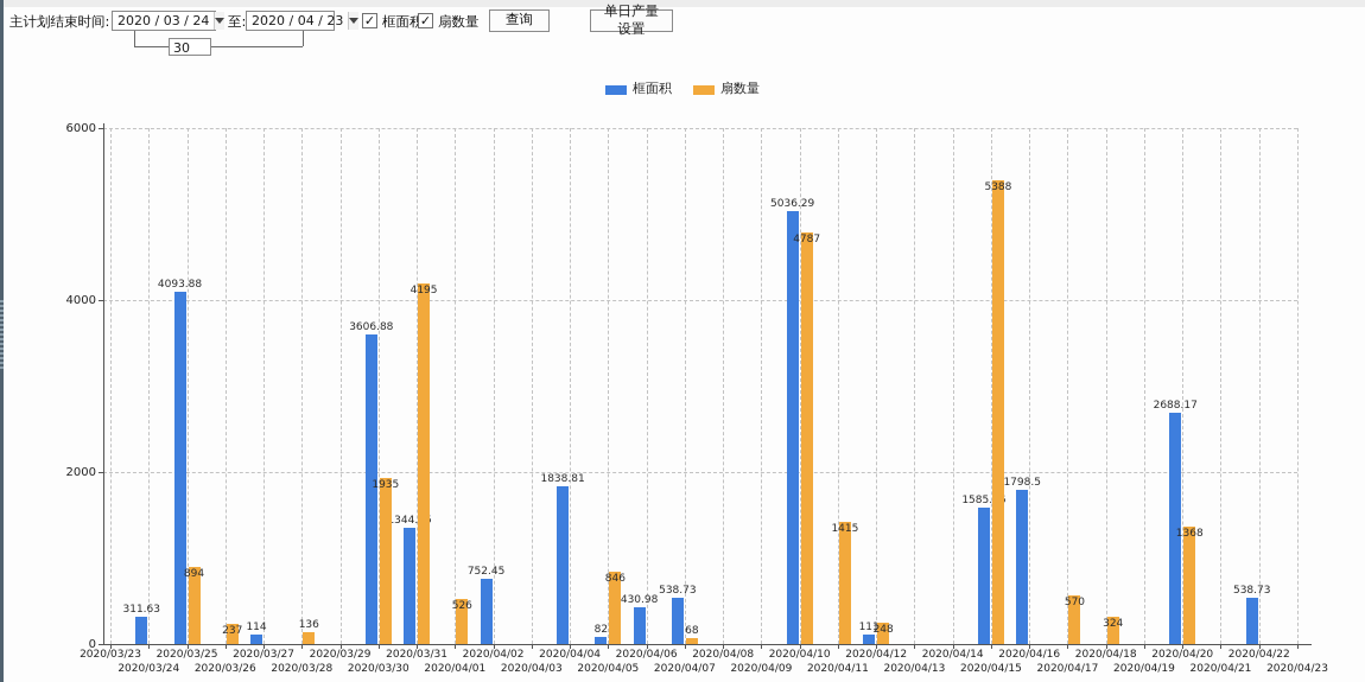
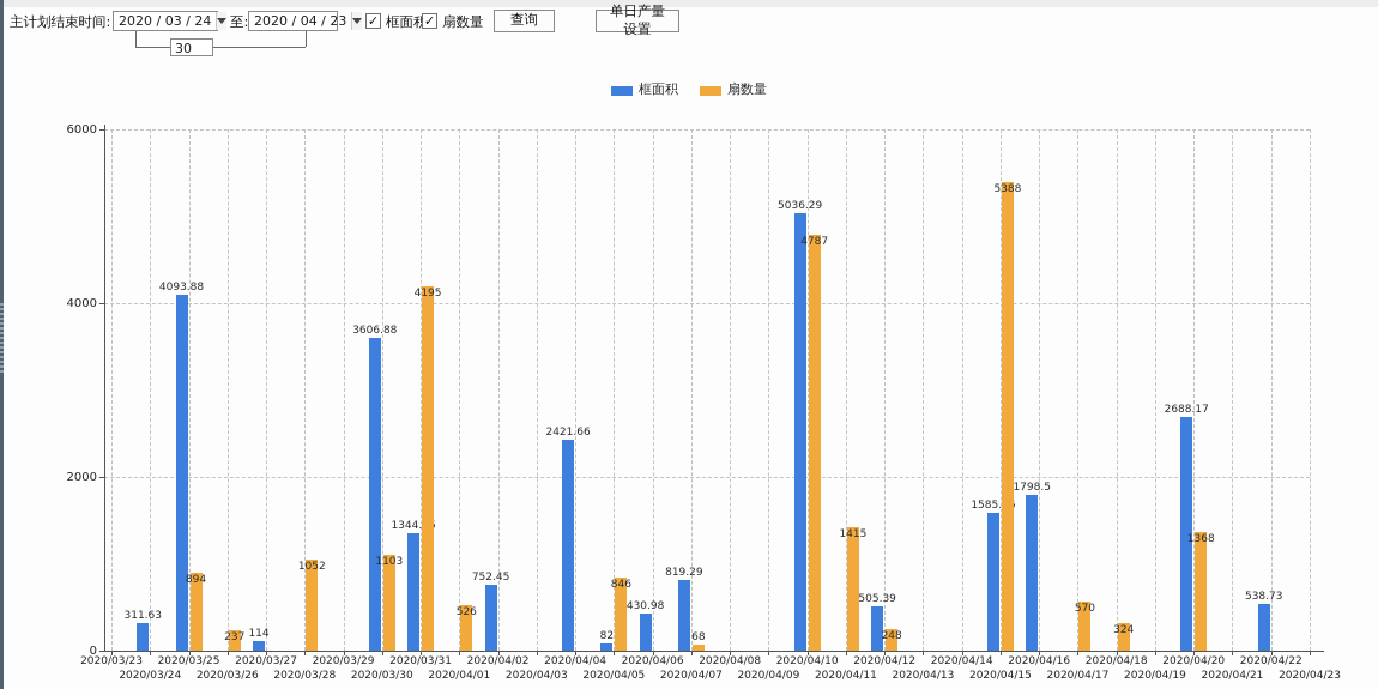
扇数量/2020/03/28: 136 -> 1052
扇数量/2020/03/30: 1935 -> 1103
框面积/2020/04/04: 1838.81 -> 2421.66
框面积/2020/04/07: 538.73 -> 819.29
框面积/2020/04/12: 111 -> 505.39
